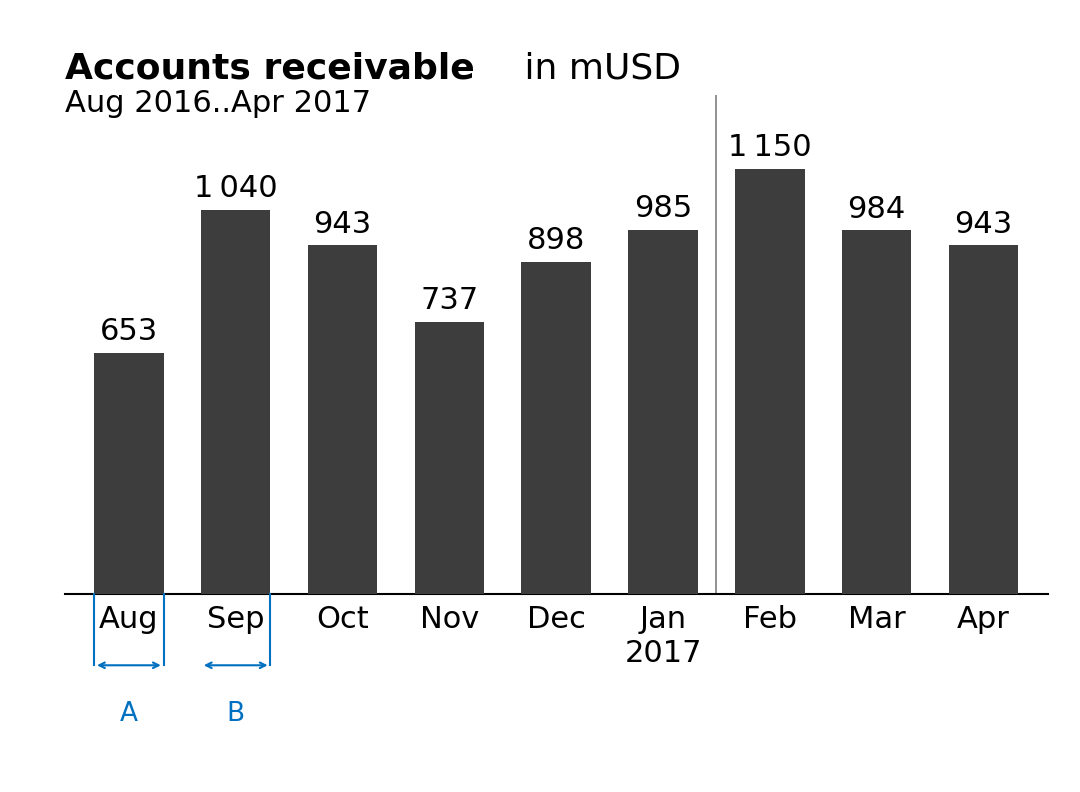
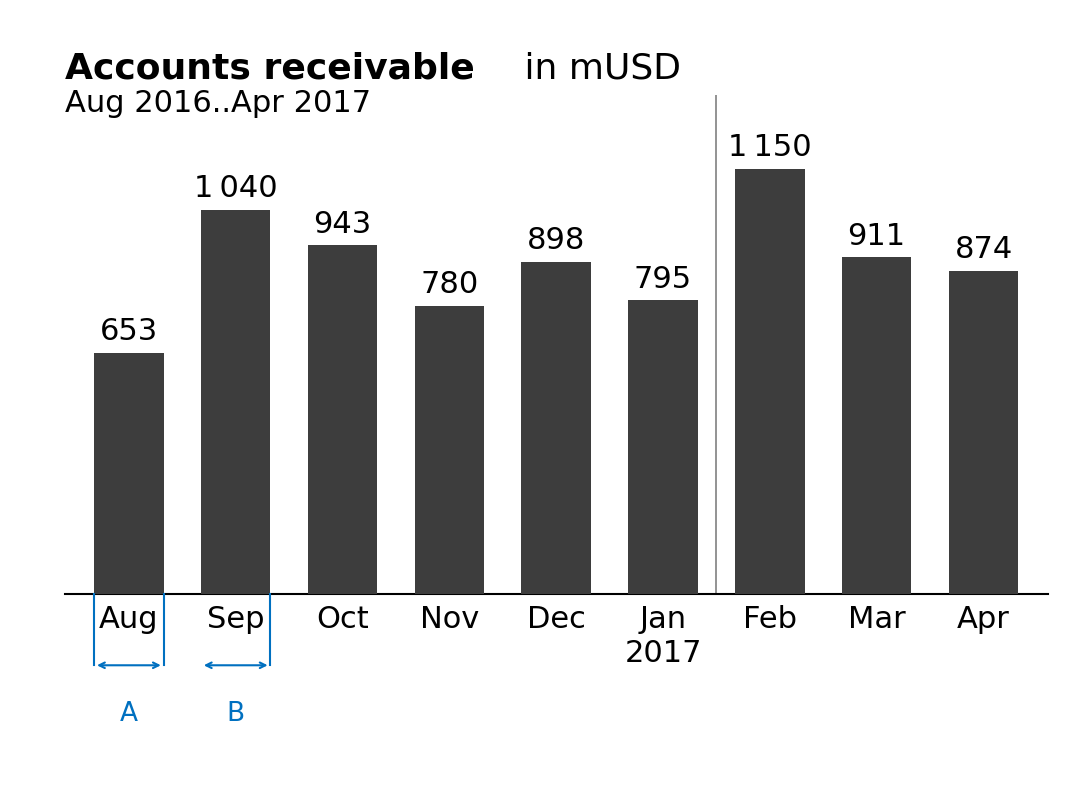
Nov: 737 -> 780
Jan 2017: 985 -> 795
Mar: 984 -> 911
Apr: 943 -> 874
